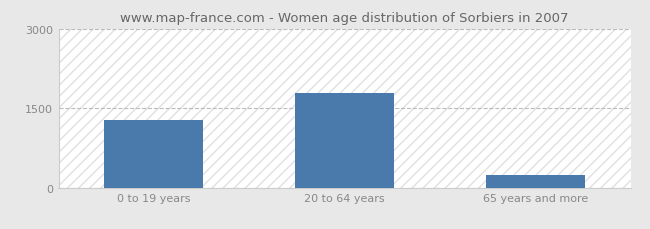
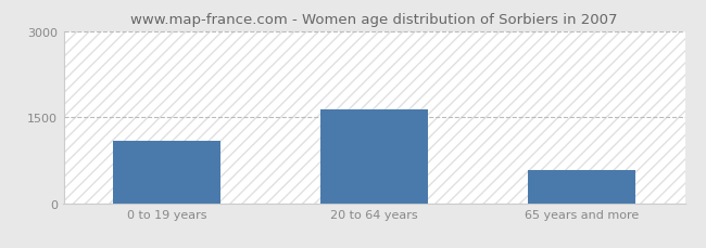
0 to 19 years: 1270 -> 1080
20 to 64 years: 1790 -> 1640
65 years and more: 230 -> 580
